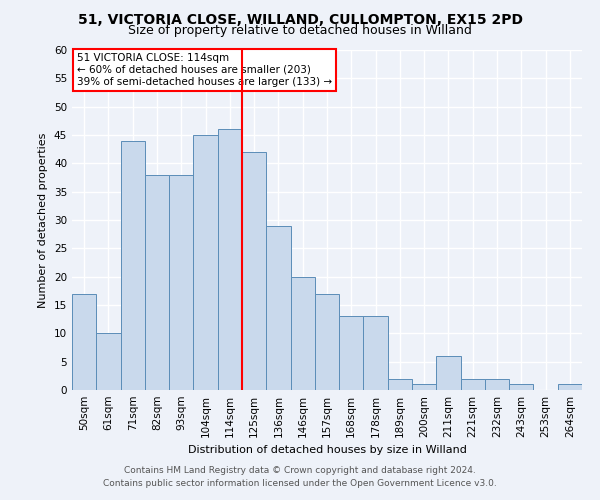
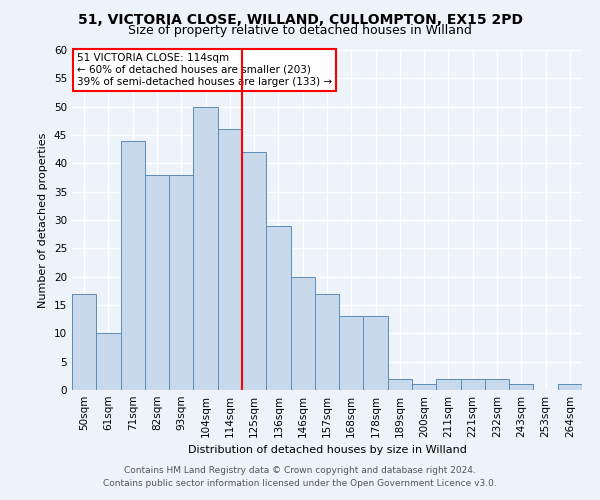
104sqm: 45 -> 50
211sqm: 6 -> 2
